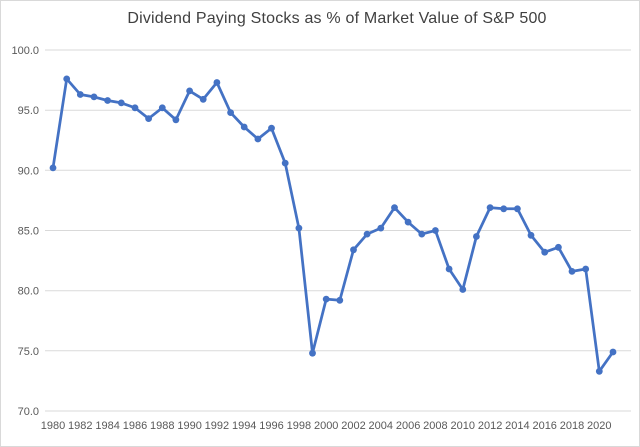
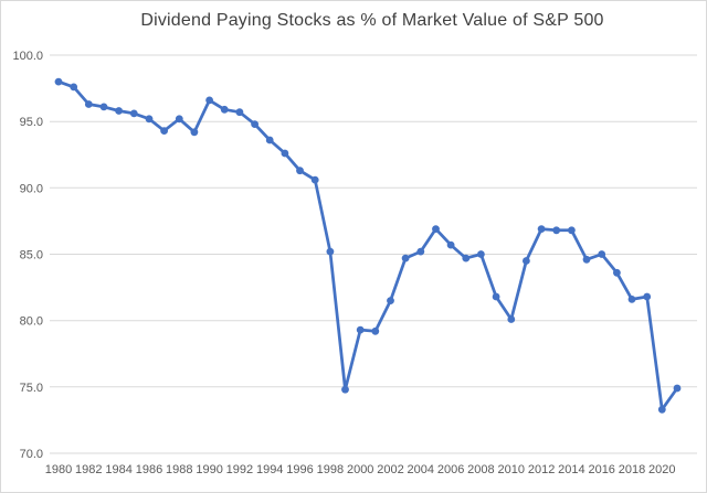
1980: 90.2 -> 98.0
1992: 97.3 -> 95.7
1996: 93.5 -> 91.3
2002: 83.4 -> 81.5
2016: 83.2 -> 85.0
